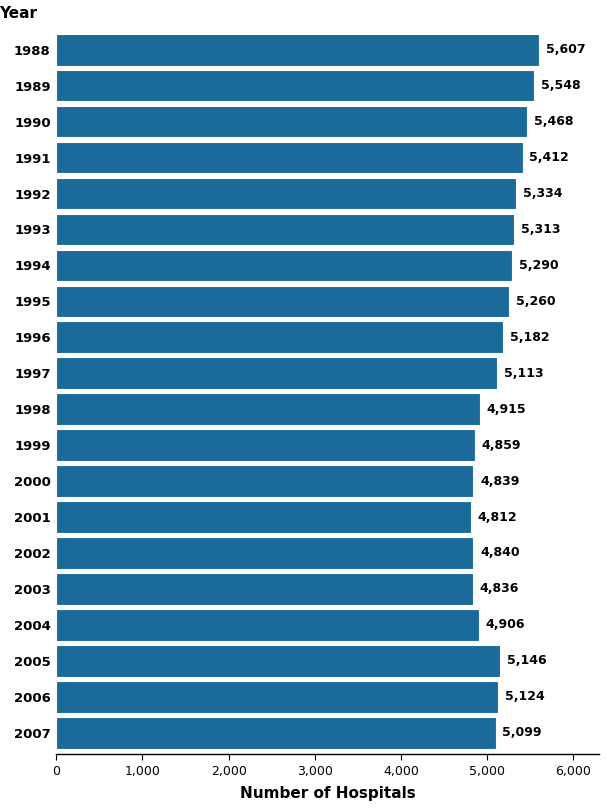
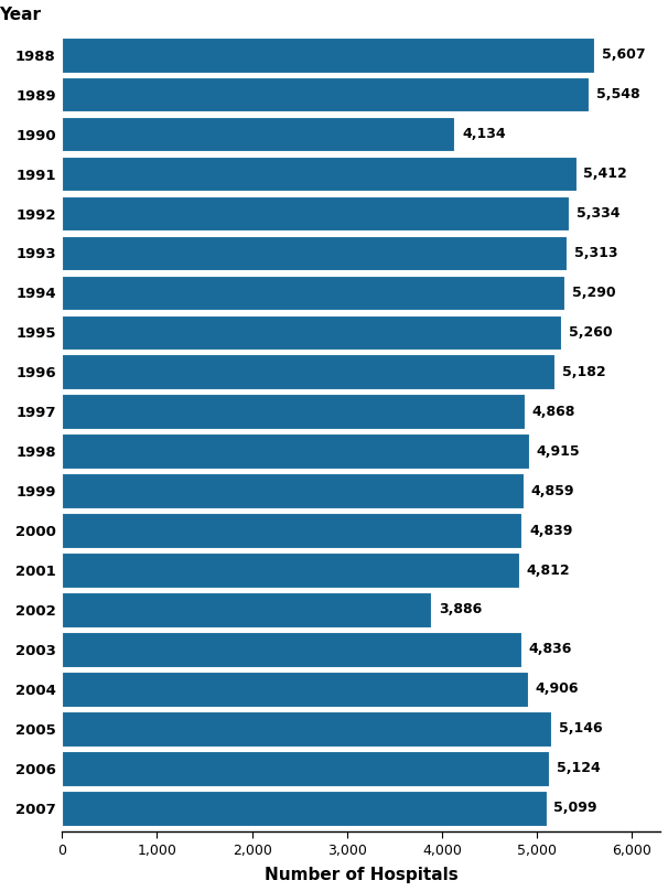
1990: 5,468 -> 4,134
1997: 5,113 -> 4,868
2002: 4,840 -> 3,886
